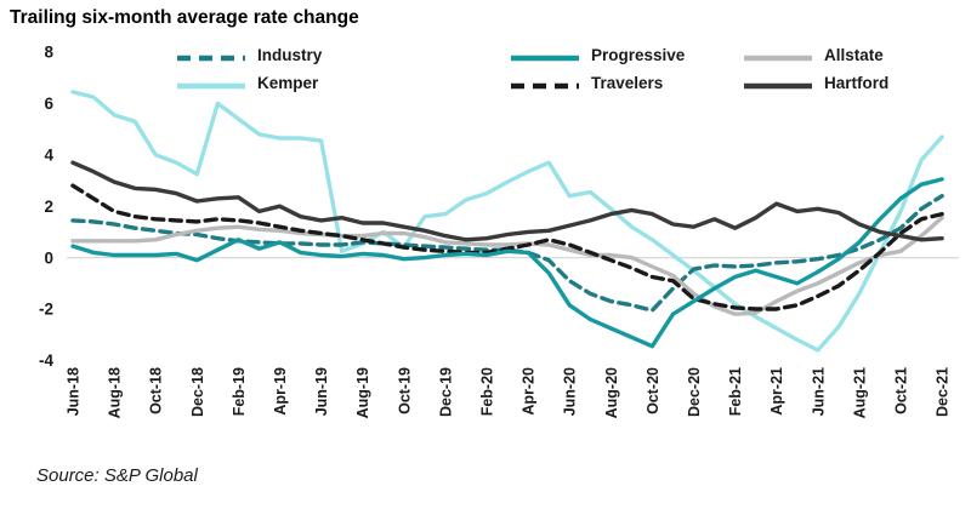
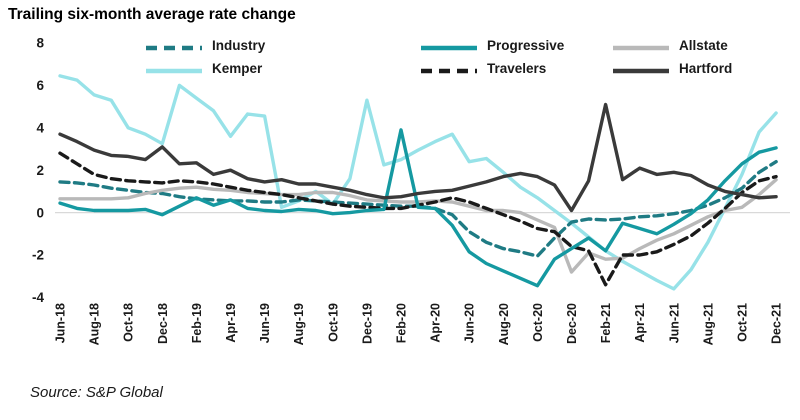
Hartford/Dec-18: 2.2 -> 3.1
Kemper/Apr-19: 4.7 -> 3.6
Kemper/Dec-19: 1.7 -> 5.3
Progressive/Feb-20: 0.1 -> 3.9
Allstate/Dec-20: -1.4 -> -2.8
Hartford/Dec-20: 1.2 -> 0.1
Travelers/Feb-21: -1.9 -> -3.4
Progressive/Feb-21: -0.8 -> -1.8
Hartford/Feb-21: 1.1 -> 5.1
